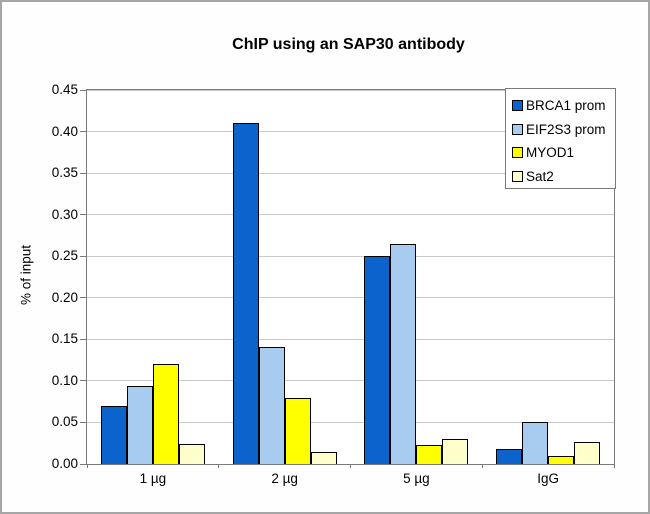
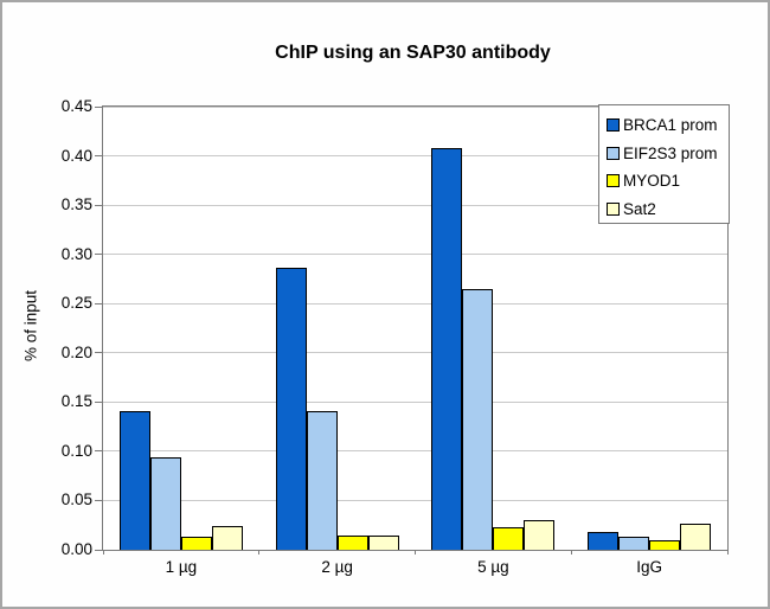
BRCA1 prom/1 µg: 0.07 -> 0.14
MYOD1/1 µg: 0.12 -> 0.01
BRCA1 prom/2 µg: 0.41 -> 0.29
MYOD1/2 µg: 0.08 -> 0.01
BRCA1 prom/5 µg: 0.25 -> 0.41
EIF2S3 prom/IgG: 0.05 -> 0.01
